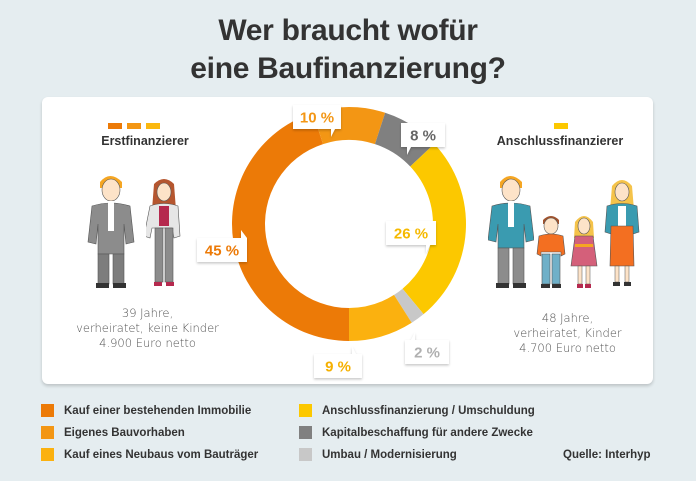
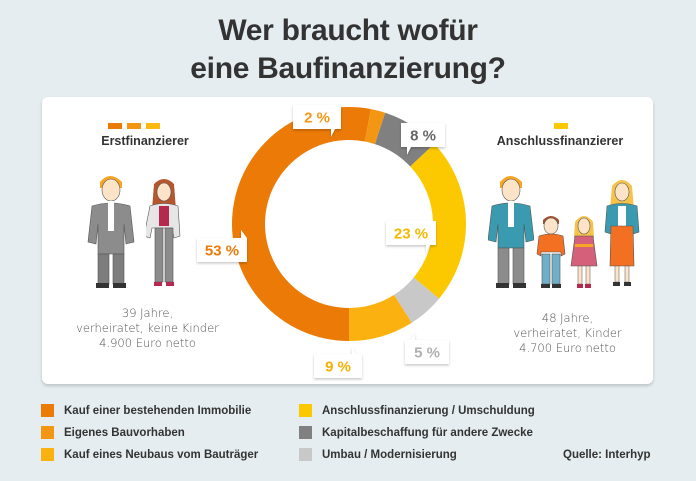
Kauf einer bestehenden Immobilie: 45 -> 53
Eigenes Bauvorhaben: 10 -> 2
Anschlussfinanzierung / Umschuldung: 26 -> 23
Umbau / Modernisierung: 2 -> 5
